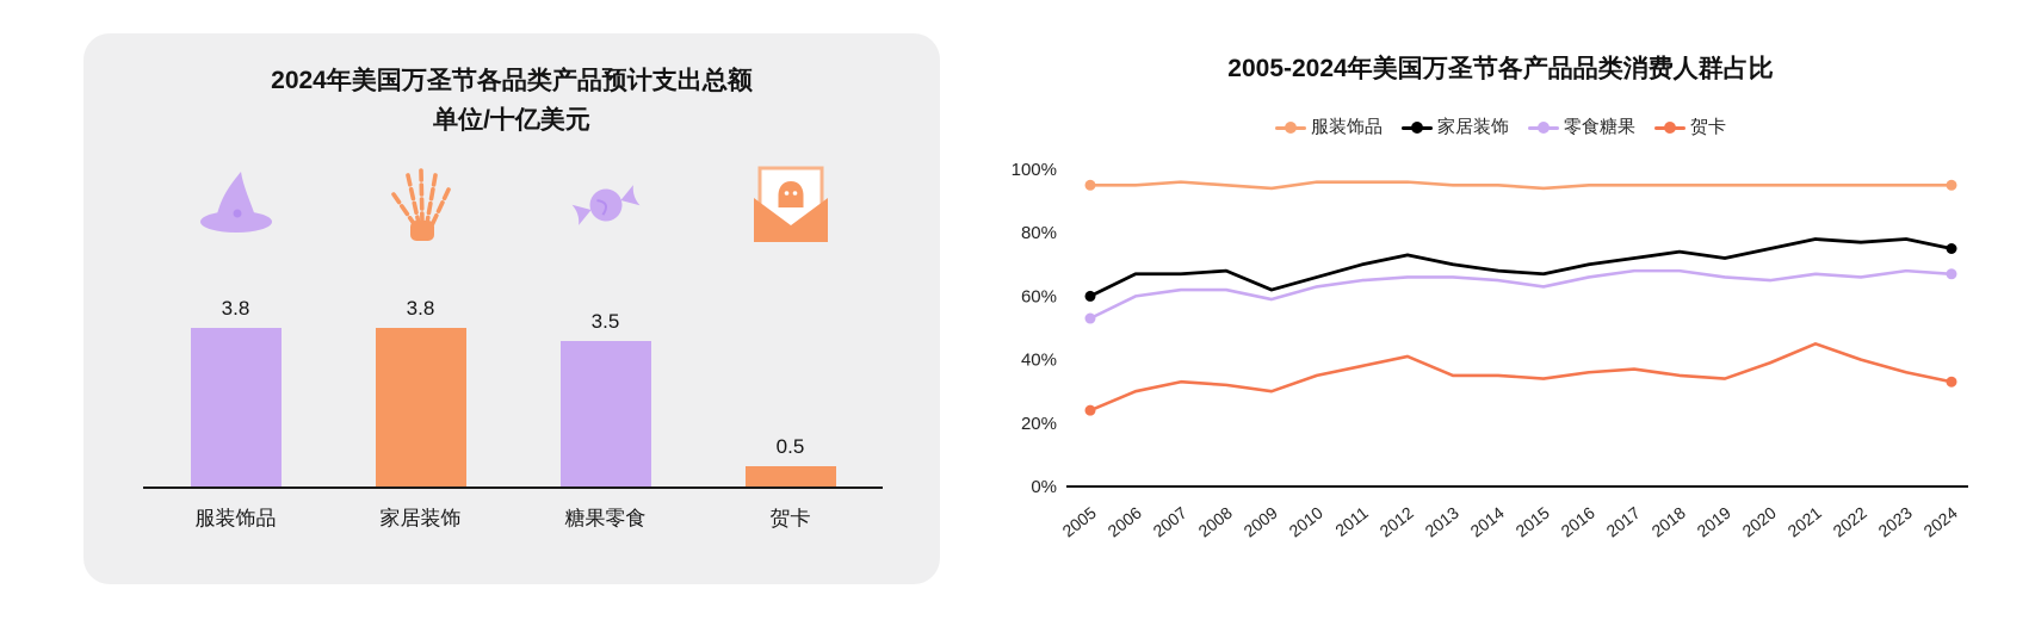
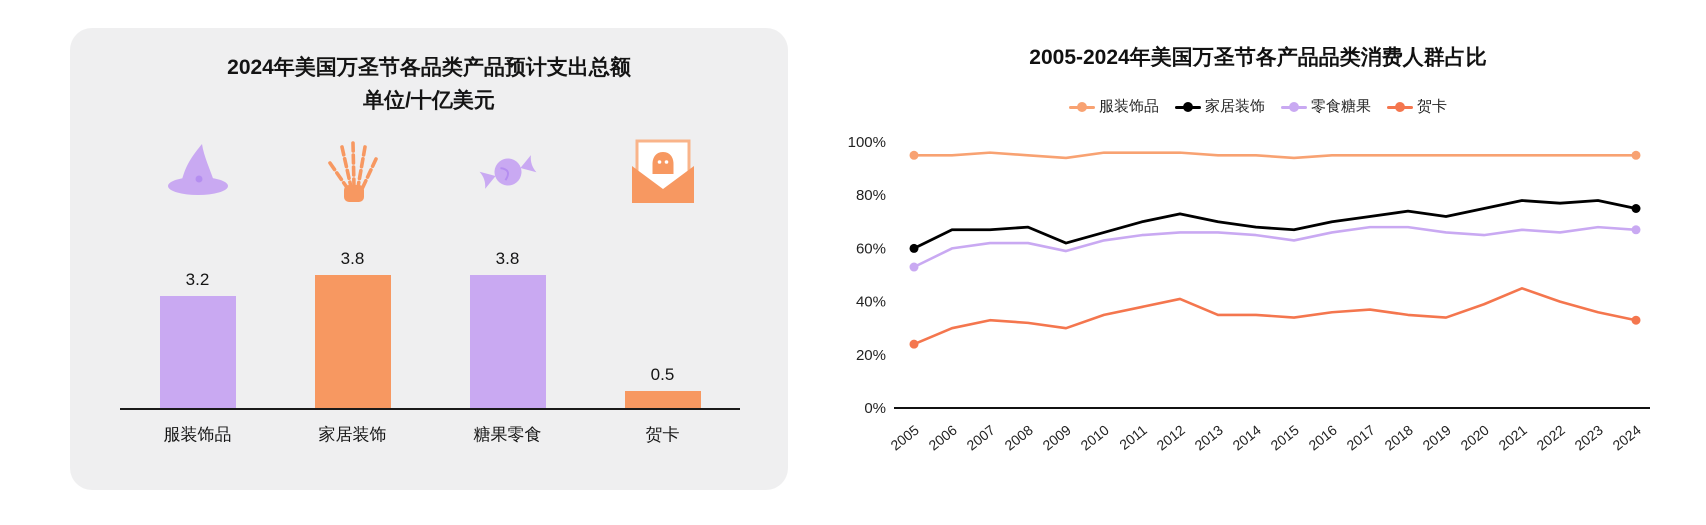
2024年美国万圣节各品类产品预计支出总额/服装饰品: 3.8 -> 3.2
2024年美国万圣节各品类产品预计支出总额/糖果零食: 3.5 -> 3.8
